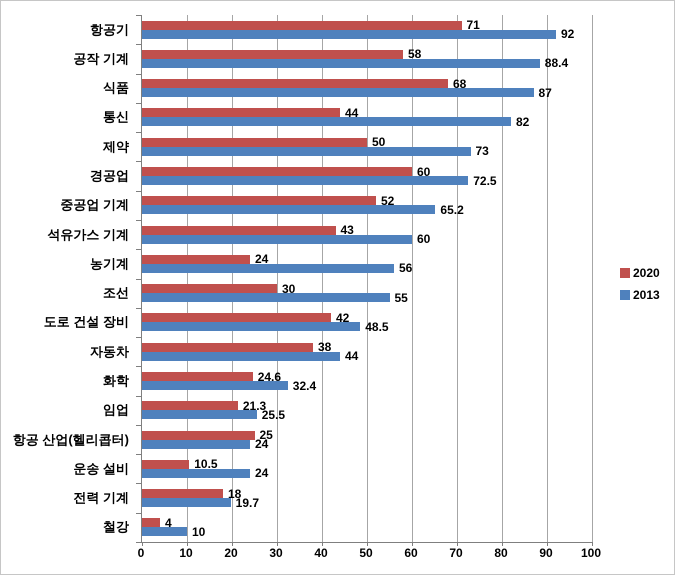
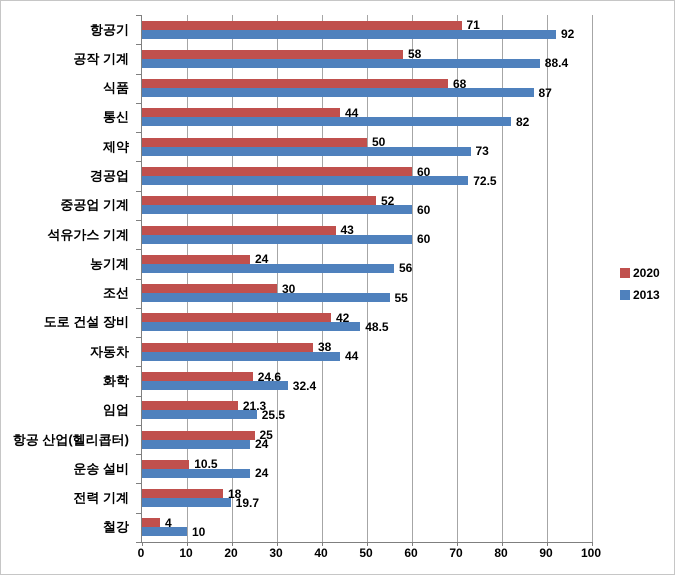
2013/중공업 기계: 65.2 -> 60
